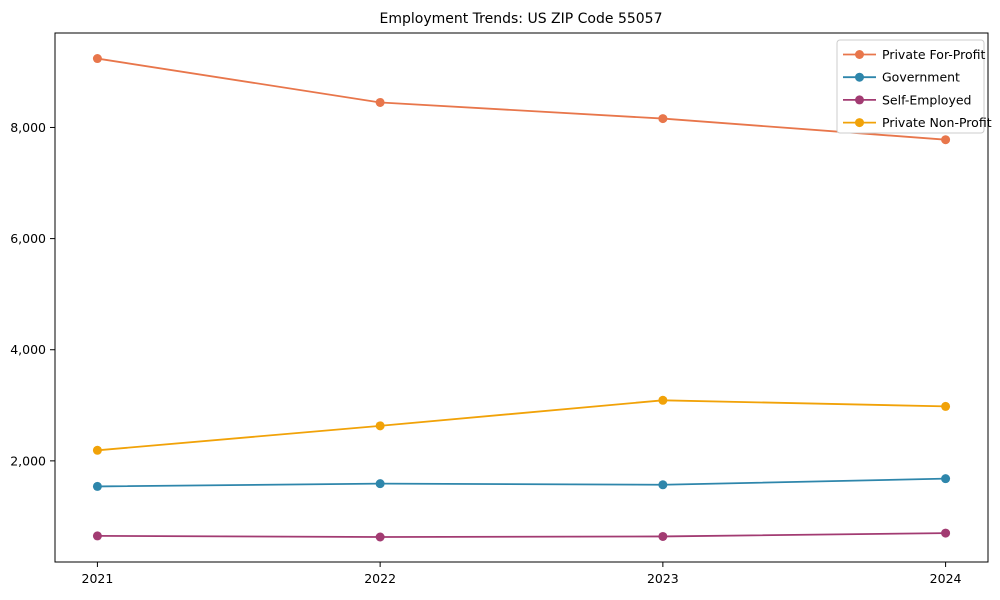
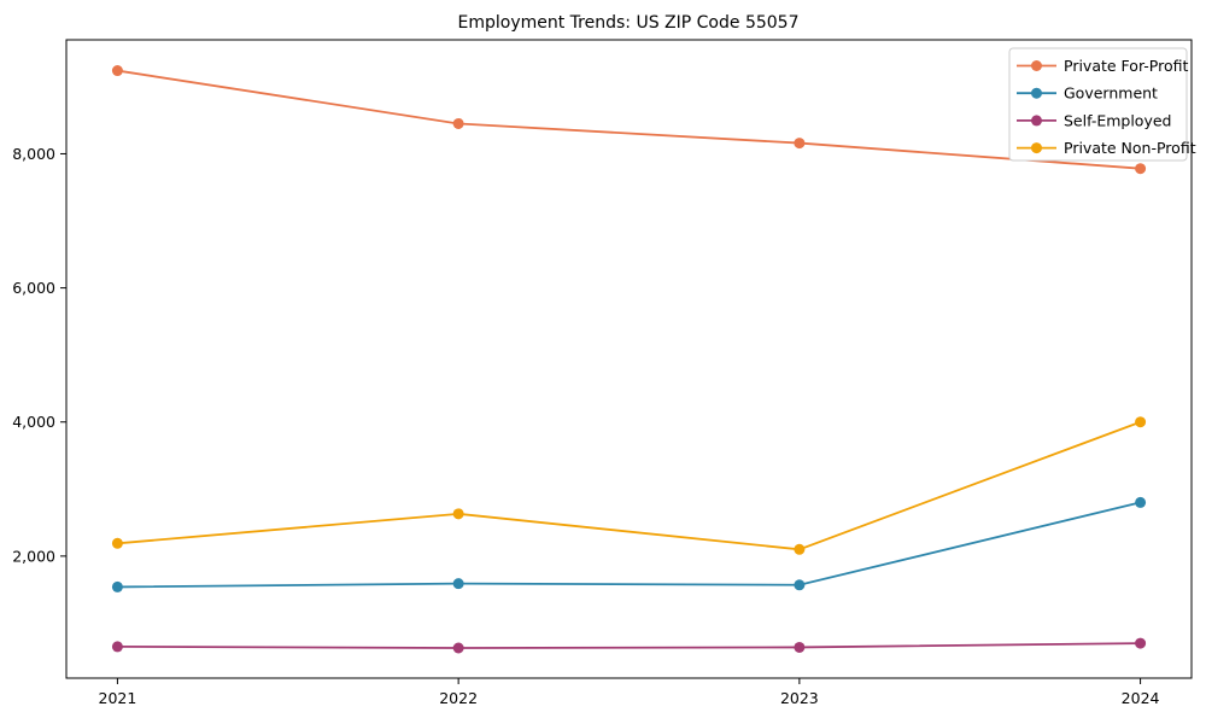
Private Non-Profit/2023: 3100 -> 2100
Government/2024: 1700 -> 2800
Private Non-Profit/2024: 3000 -> 4000
